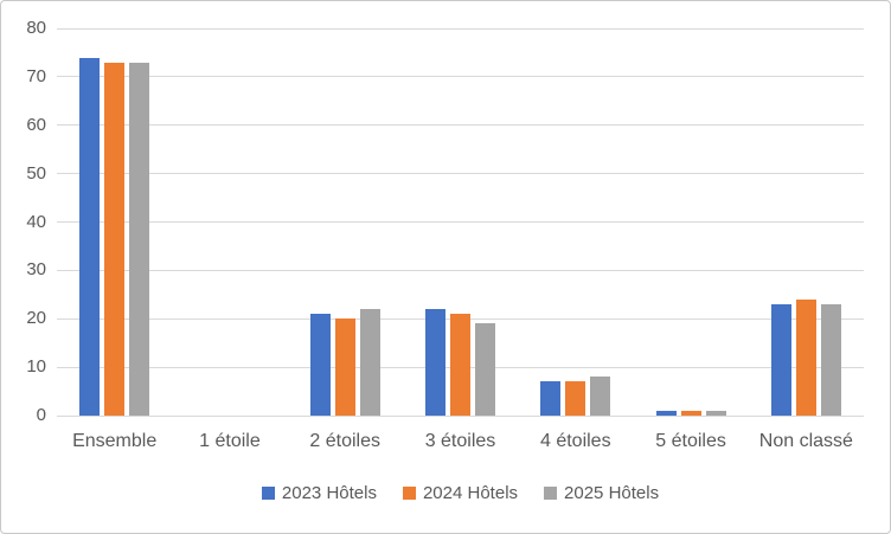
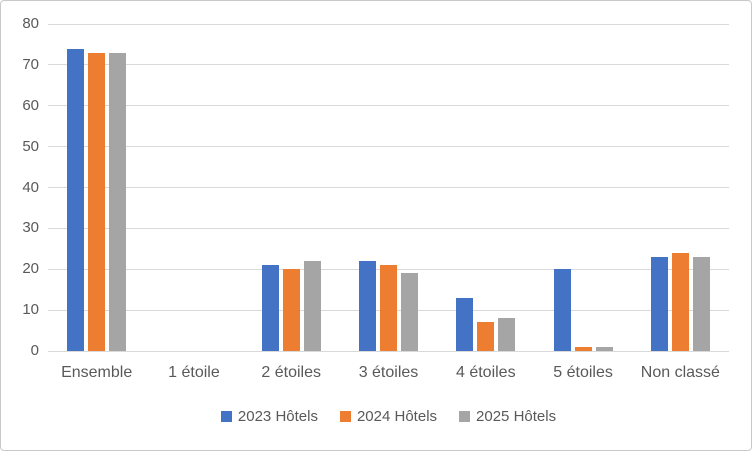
2023 Hôtels/4 étoiles: 7 -> 13
2023 Hôtels/5 étoiles: 1 -> 20
